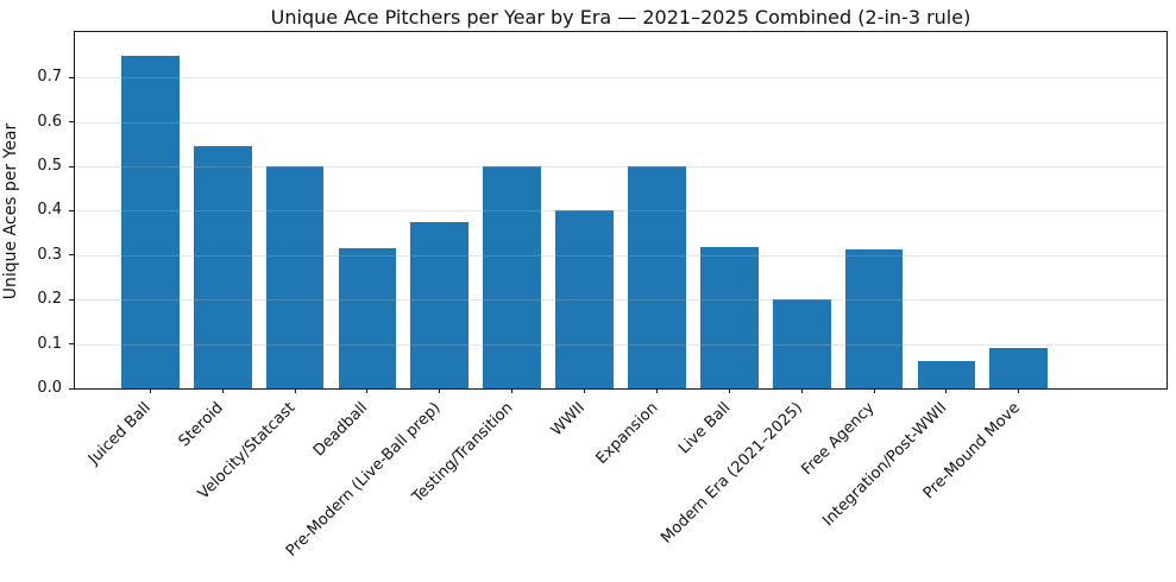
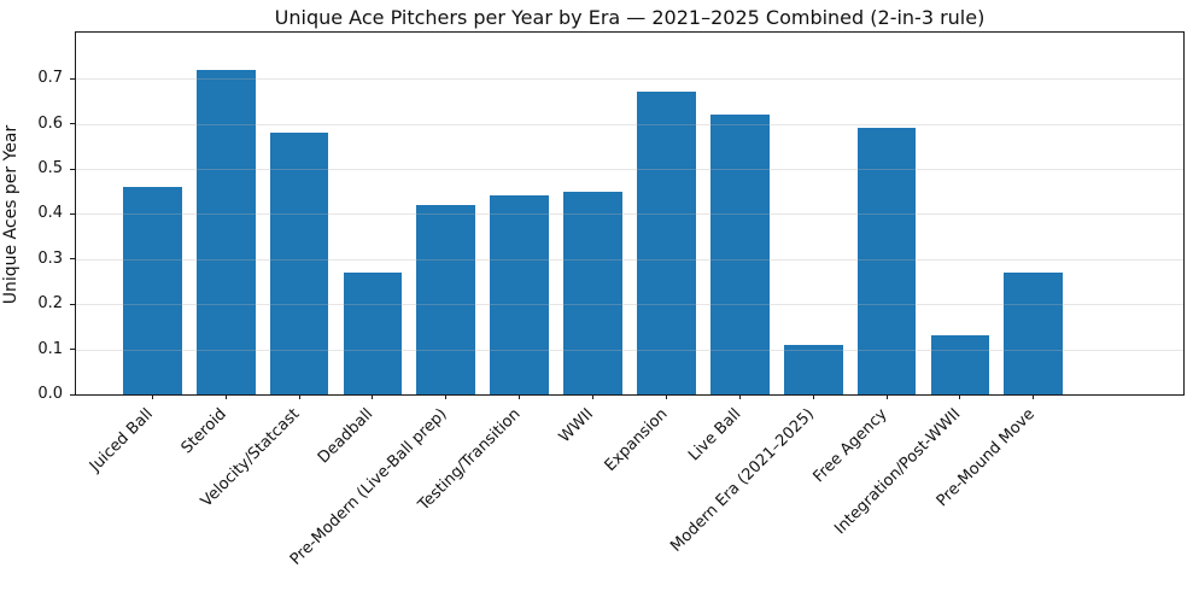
Juiced Ball: 0.75 -> 0.46
Steroid: 0.55 -> 0.72
Velocity/Statcast: 0.50 -> 0.58
Deadball: 0.32 -> 0.27
Pre-Modern (Live-Ball prep): 0.38 -> 0.42
Testing/Transition: 0.50 -> 0.44
WWII: 0.40 -> 0.45
Expansion: 0.50 -> 0.67
Live Ball: 0.32 -> 0.62
Modern Era (2021–2025): 0.20 -> 0.11
Free Agency: 0.31 -> 0.59
Integration/Post-WWII: 0.06 -> 0.13
Pre-Mound Move: 0.09 -> 0.27
